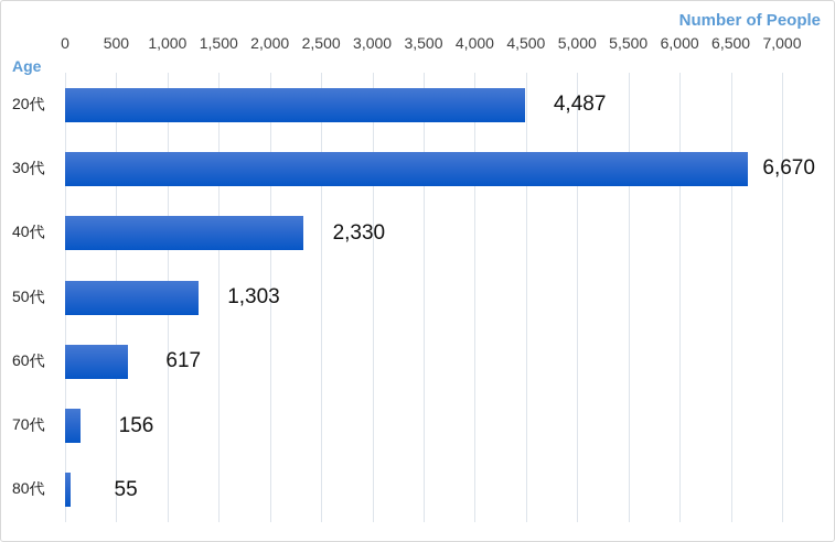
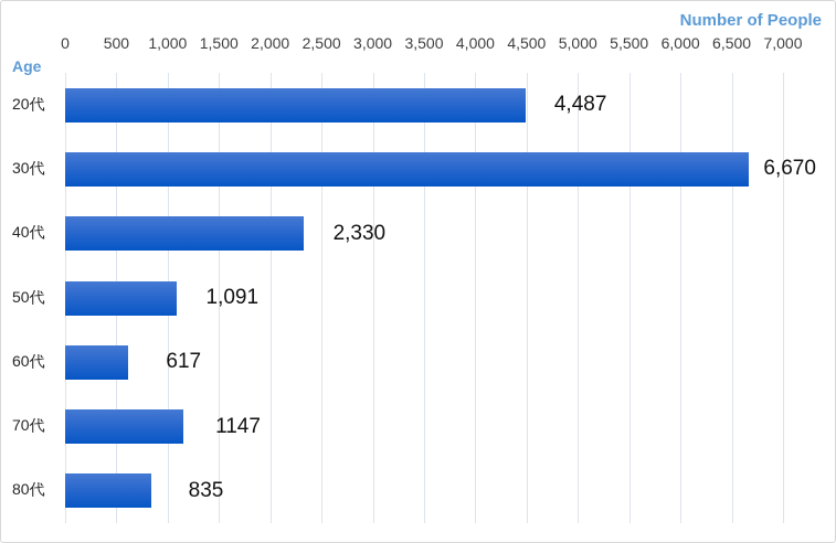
50代: 1,303 -> 1,091
70代: 156 -> 1147
80代: 55 -> 835
